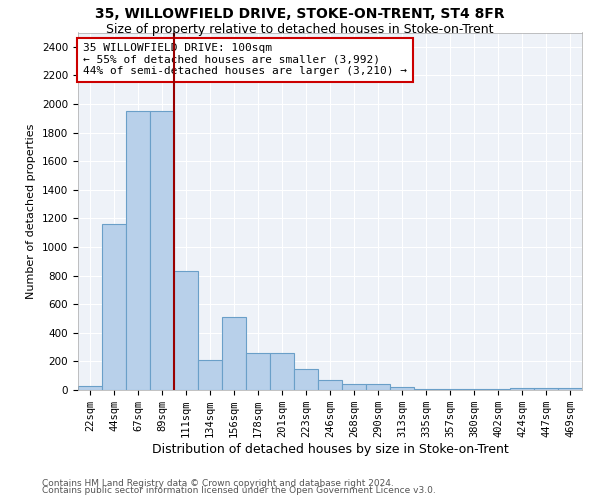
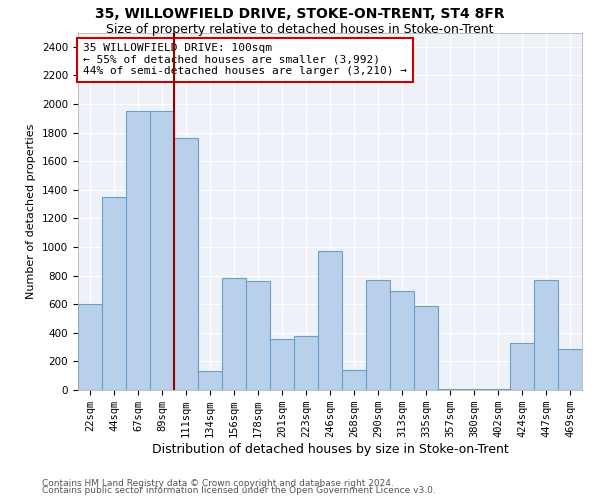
22sqm: 30 -> 600
44sqm: 1160 -> 1350
111sqm: 830 -> 1760
134sqm: 210 -> 130
156sqm: 510 -> 780
178sqm: 260 -> 760
201sqm: 260 -> 360
223sqm: 150 -> 380
246sqm: 70 -> 970
268sqm: 40 -> 140
290sqm: 40 -> 770
313sqm: 20 -> 690
335sqm: 10 -> 590
424sqm: 20 -> 330
447sqm: 20 -> 770
469sqm: 20 -> 290
